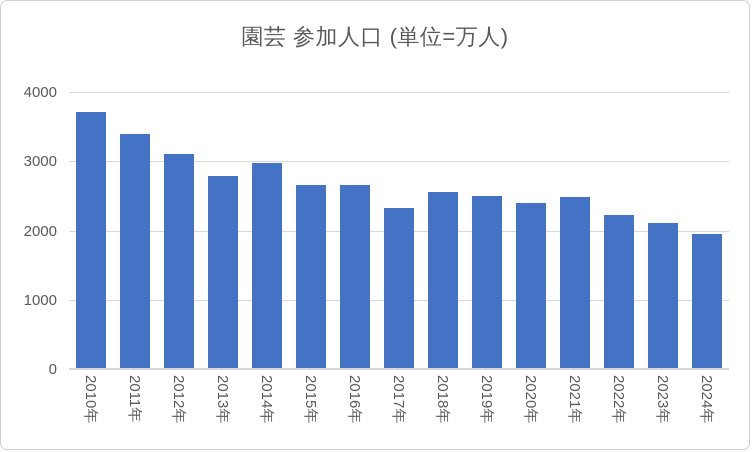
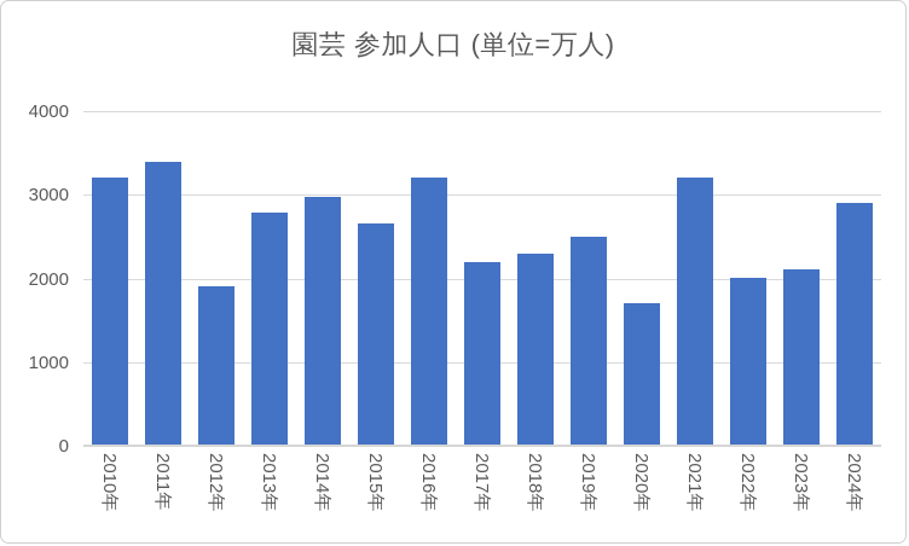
2010年: 3700 -> 3200
2012年: 3100 -> 1900
2016年: 2700 -> 3200
2017年: 2300 -> 2200
2018年: 2600 -> 2300
2020年: 2400 -> 1700
2021年: 2500 -> 3200
2022年: 2200 -> 2000
2024年: 2000 -> 2900
